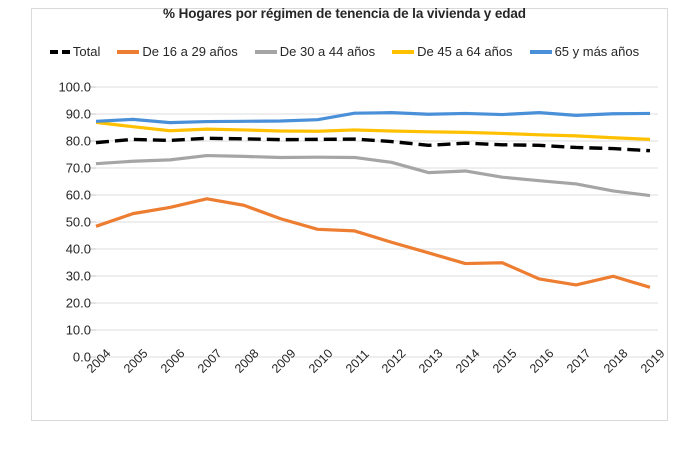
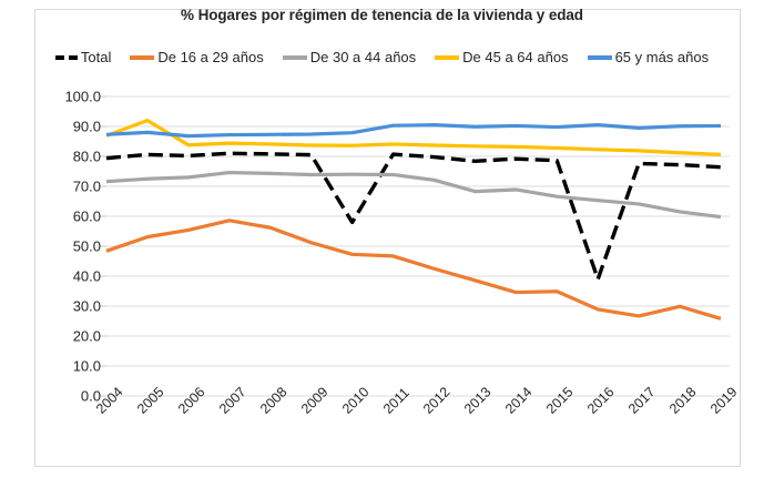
De 45 a 64 años/2005: 85 -> 92
Total/2010: 81 -> 58
Total/2016: 78 -> 39
